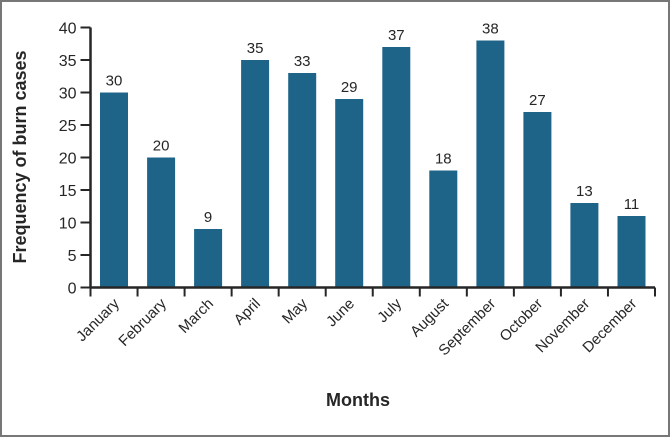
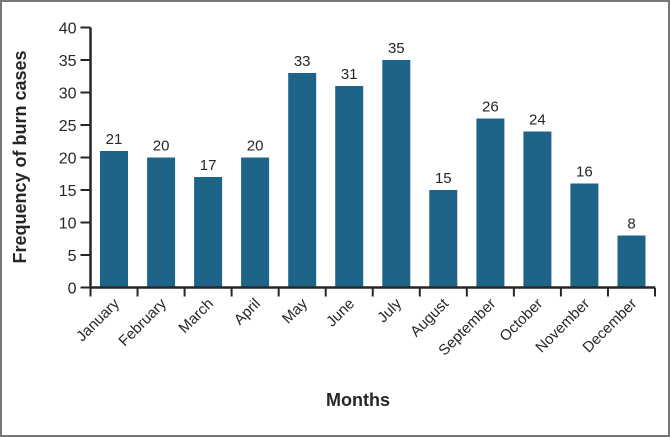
January: 30 -> 21
March: 9 -> 17
April: 35 -> 20
June: 29 -> 31
July: 37 -> 35
August: 18 -> 15
September: 38 -> 26
October: 27 -> 24
November: 13 -> 16
December: 11 -> 8
